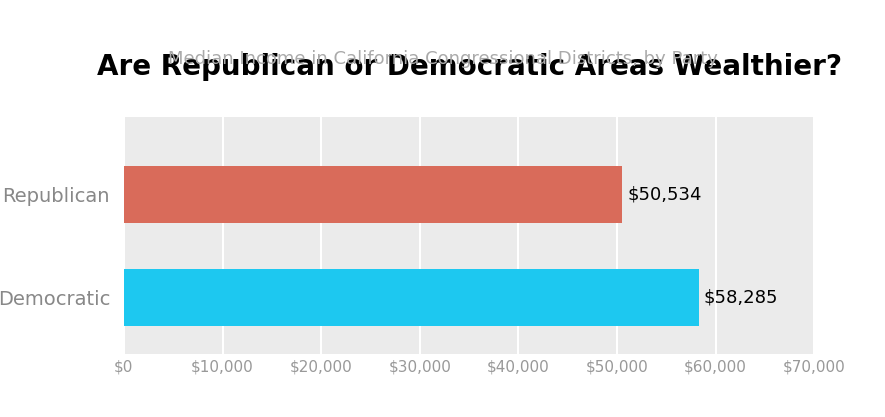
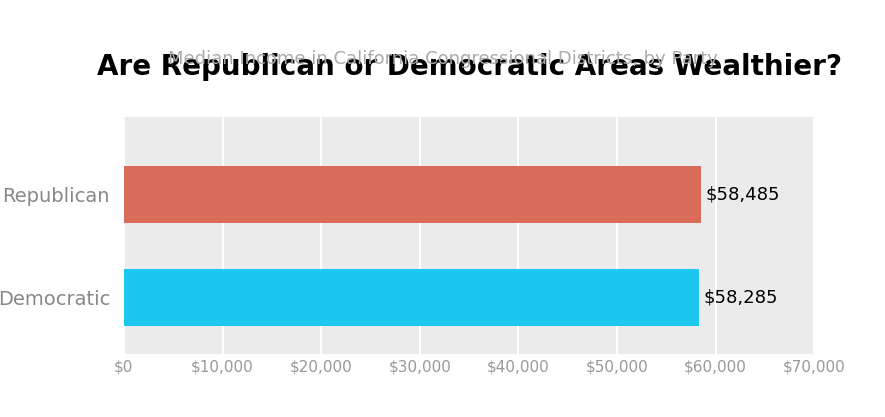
Republican: $50,534 -> $58,485
